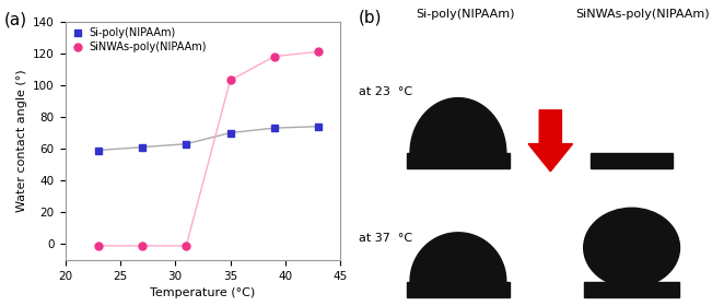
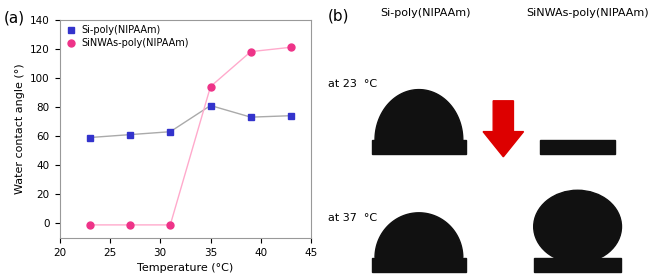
Si-poly(NIPAAm)/35: 70 -> 81
SiNWAs-poly(NIPAAm)/35: 103 -> 94
